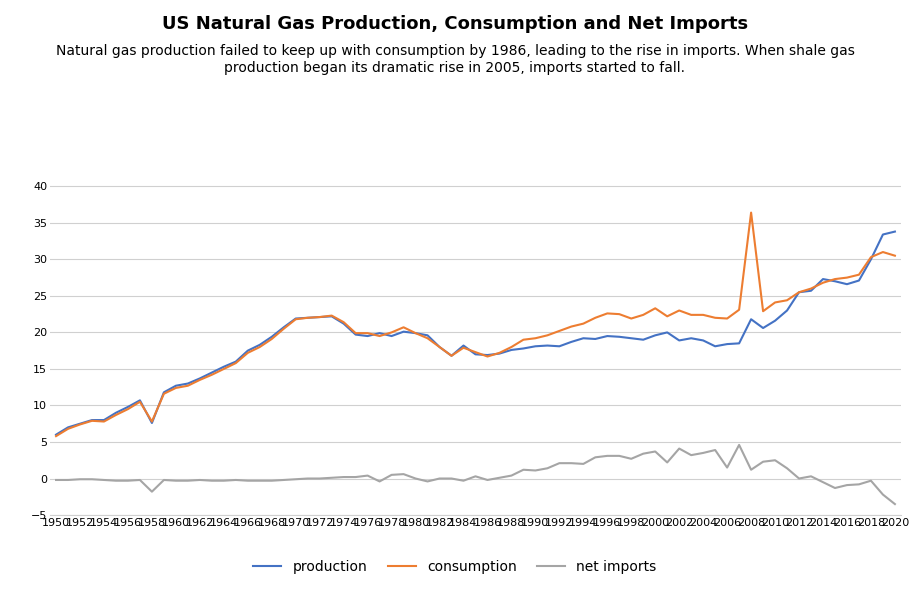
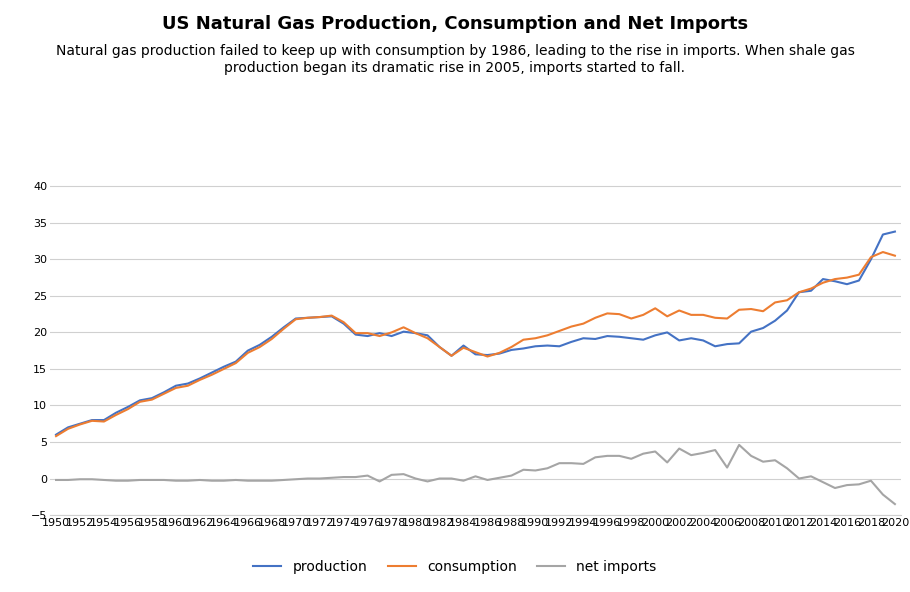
production/1958: 7.6 -> 11.0
consumption/1958: 7.8 -> 10.8
net imports/1958: -1.8 -> -0.2
production/2008: 21.8 -> 20.1
consumption/2008: 36.4 -> 23.2
net imports/2008: 1.2 -> 3.1
